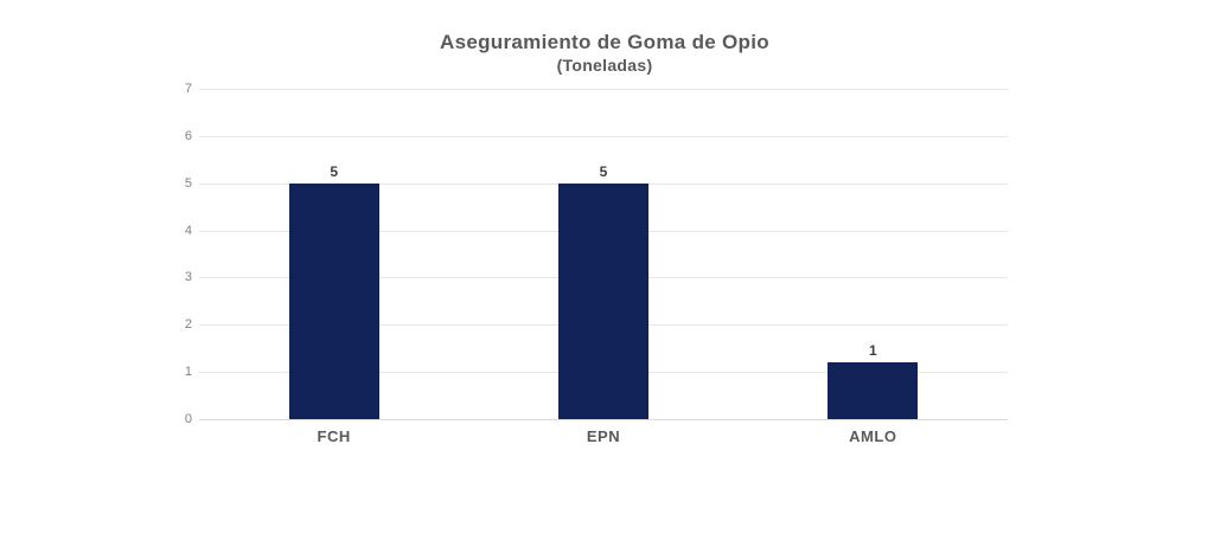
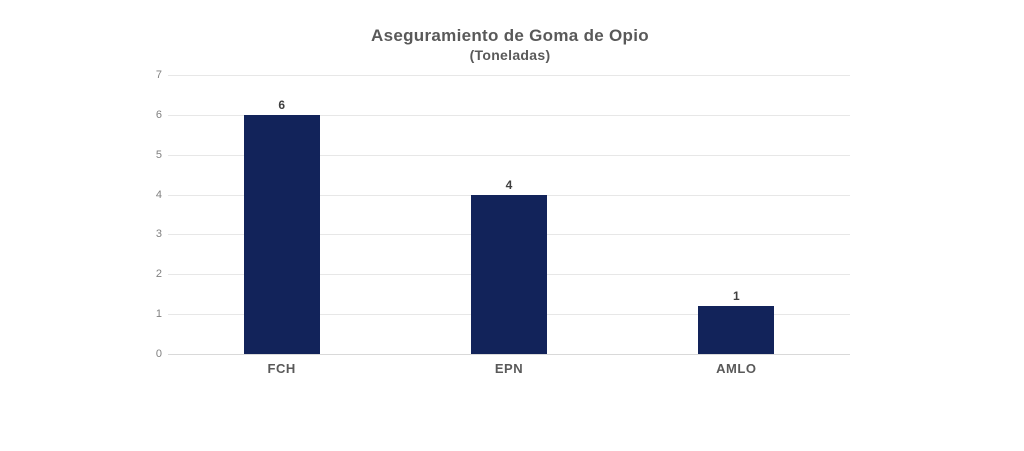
FCH: 5 -> 6
EPN: 5 -> 4
